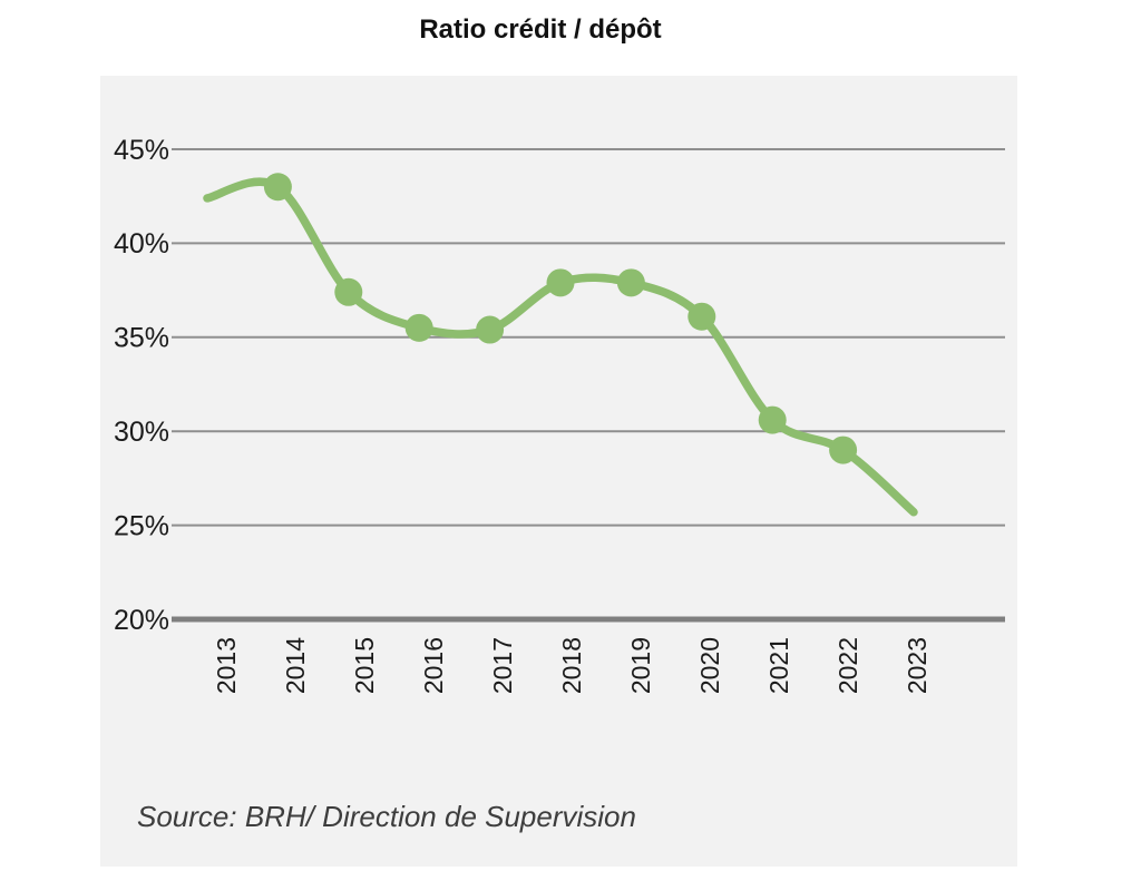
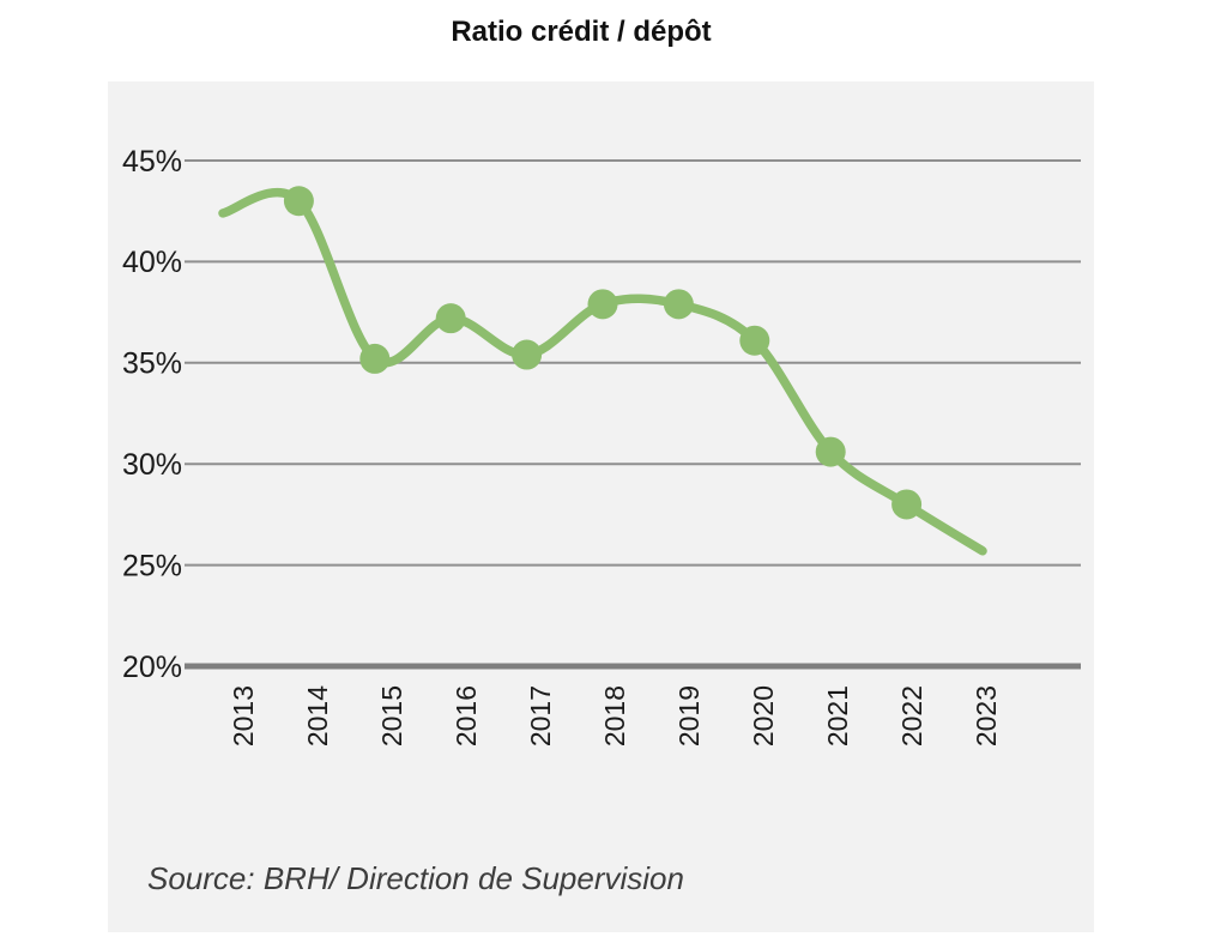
2015: 37.4% -> 35.2%
2016: 35.5% -> 37.2%
2022: 29.0% -> 28.0%
